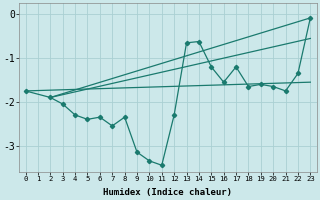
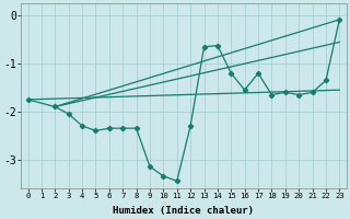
7: -2.55 -> -2.35
21: -1.75 -> -1.60
